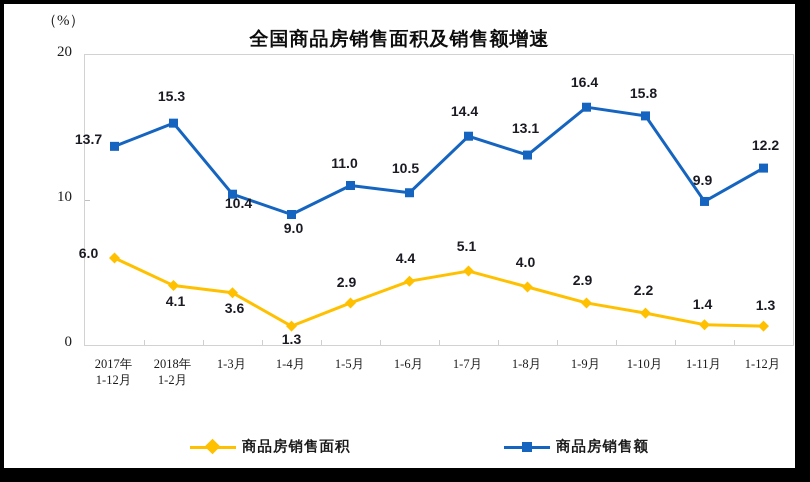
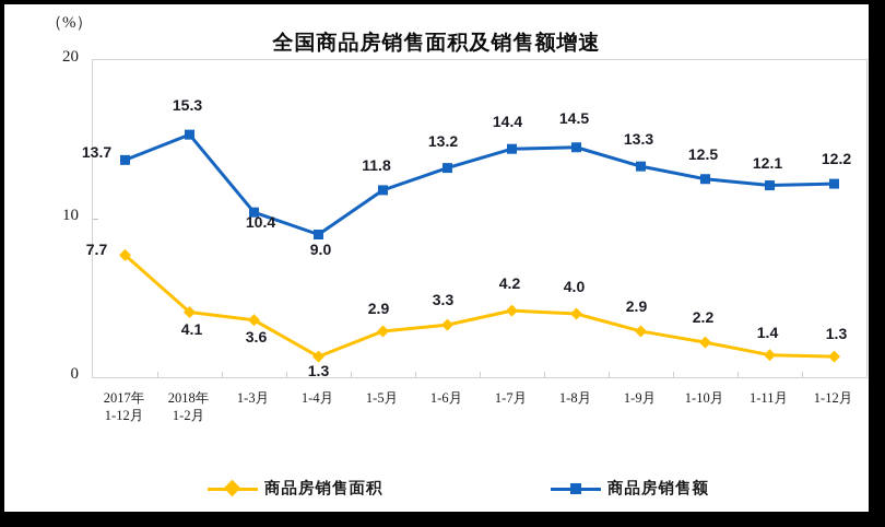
商品房销售面积/2017年 1-12月: 6.0 -> 7.7
商品房销售额/1-5月: 11.0 -> 11.8
商品房销售面积/1-6月: 4.4 -> 3.3
商品房销售额/1-6月: 10.5 -> 13.2
商品房销售面积/1-7月: 5.1 -> 4.2
商品房销售额/1-8月: 13.1 -> 14.5
商品房销售额/1-9月: 16.4 -> 13.3
商品房销售额/1-10月: 15.8 -> 12.5
商品房销售额/1-11月: 9.9 -> 12.1
